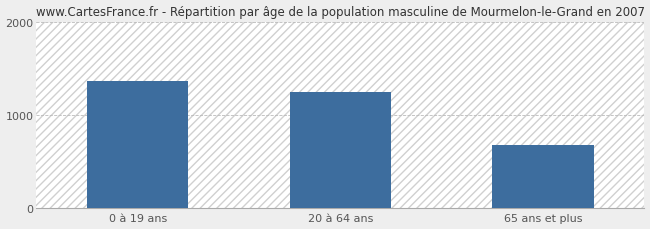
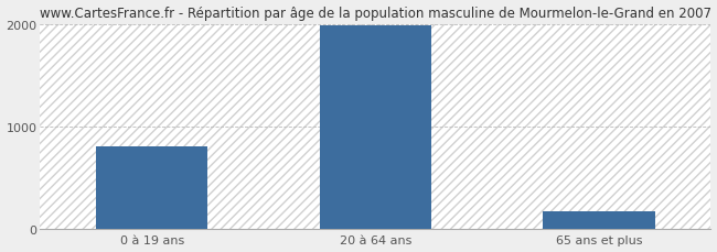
0 à 19 ans: 1360 -> 800
20 à 64 ans: 1240 -> 1980
65 ans et plus: 680 -> 180
